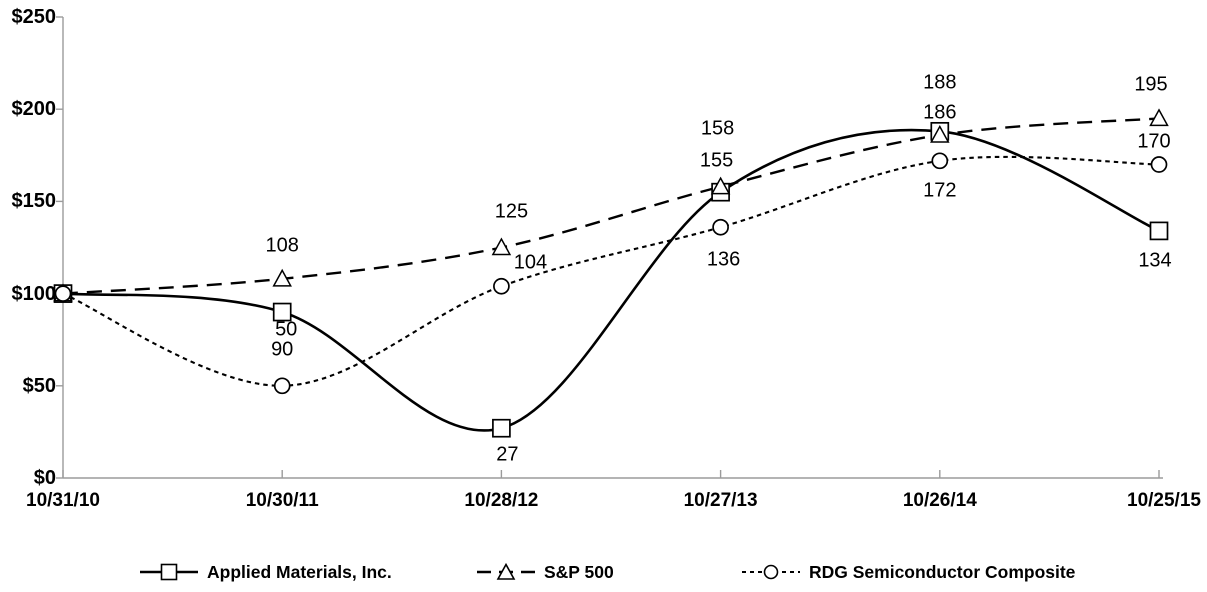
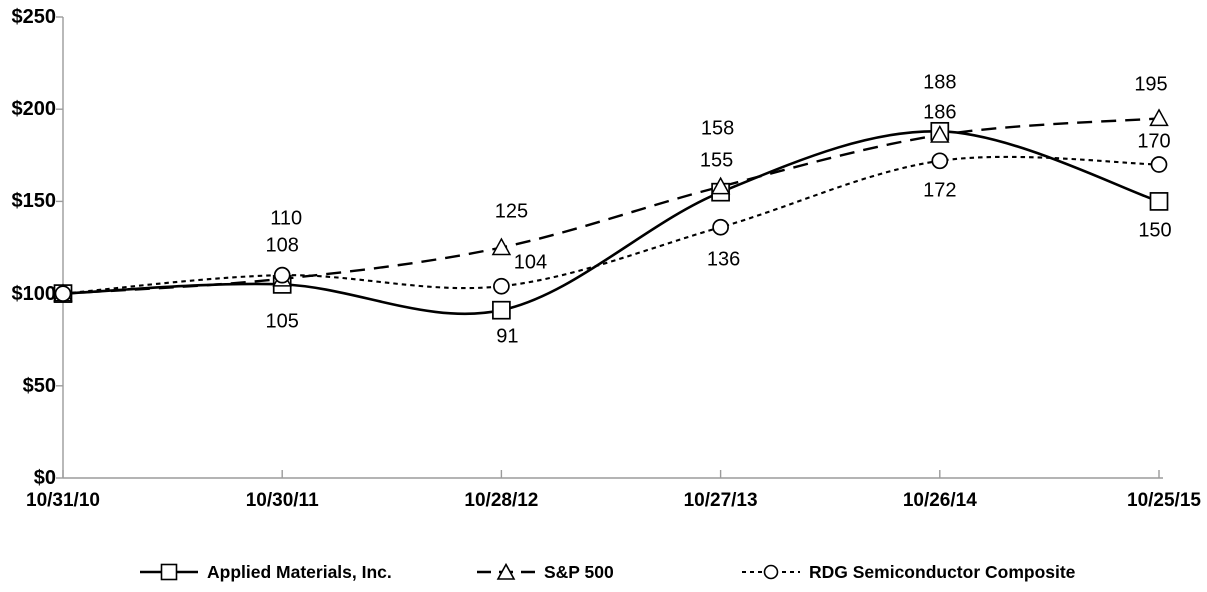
Applied Materials, Inc./10/30/11: 90 -> 105
RDG Semiconductor Composite/10/30/11: 50 -> 110
Applied Materials, Inc./10/28/12: 27 -> 91
Applied Materials, Inc./10/25/15: 134 -> 150
